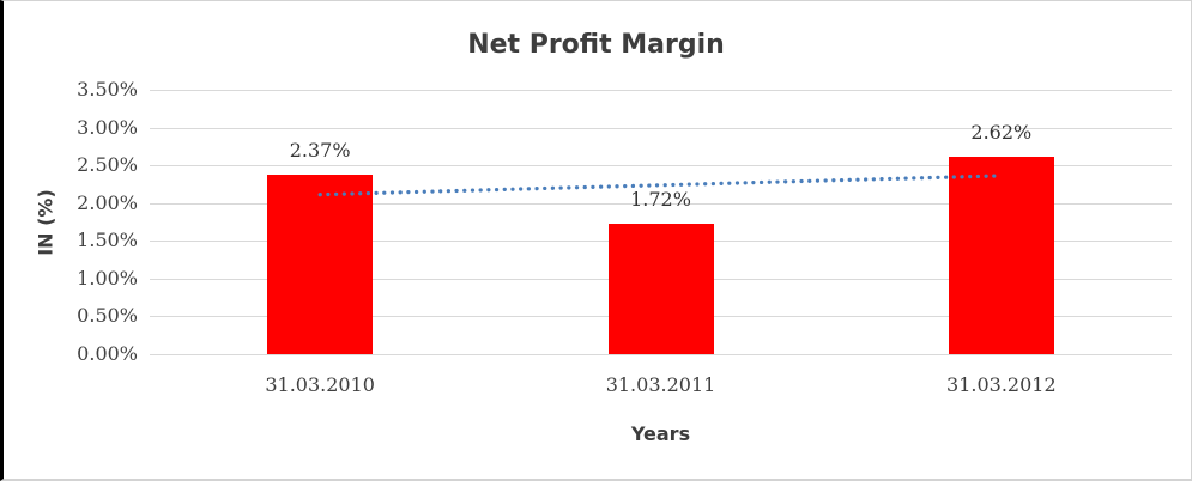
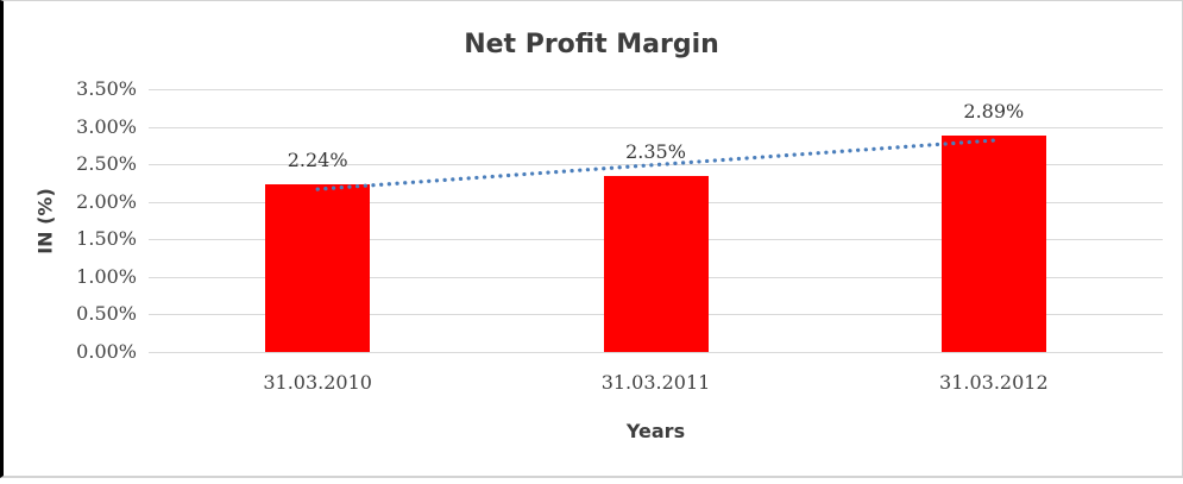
31.03.2010: 2.37% -> 2.24%
31.03.2011: 1.72% -> 2.35%
31.03.2012: 2.62% -> 2.89%
